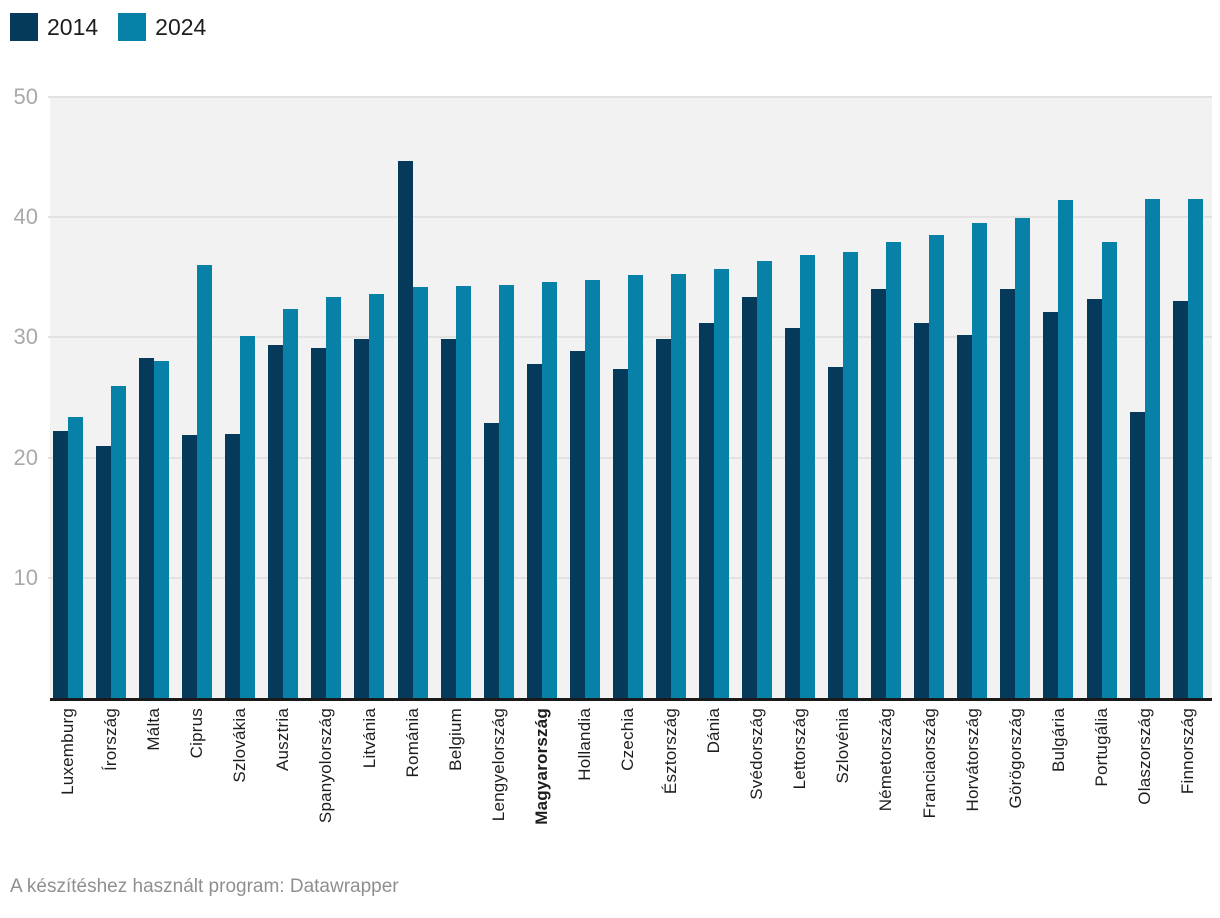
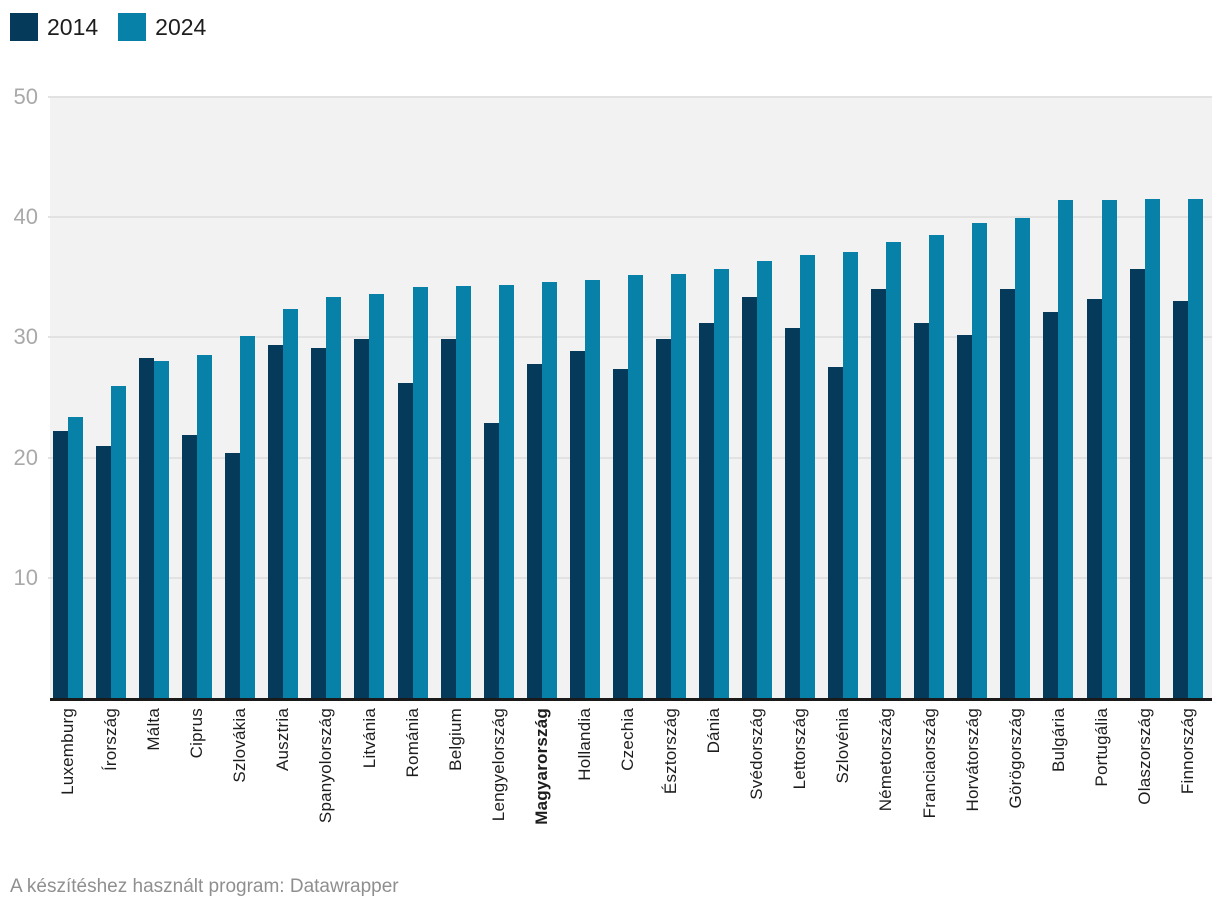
2024/Ciprus: 36.0 -> 28.5
2014/Szlovákia: 22.0 -> 20.4
2014/Románia: 44.7 -> 26.2
2024/Portugália: 37.9 -> 41.4
2014/Olaszország: 23.8 -> 35.7
